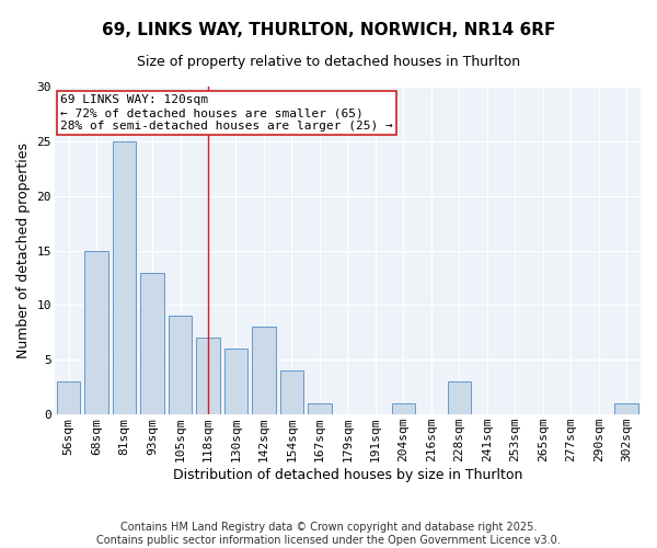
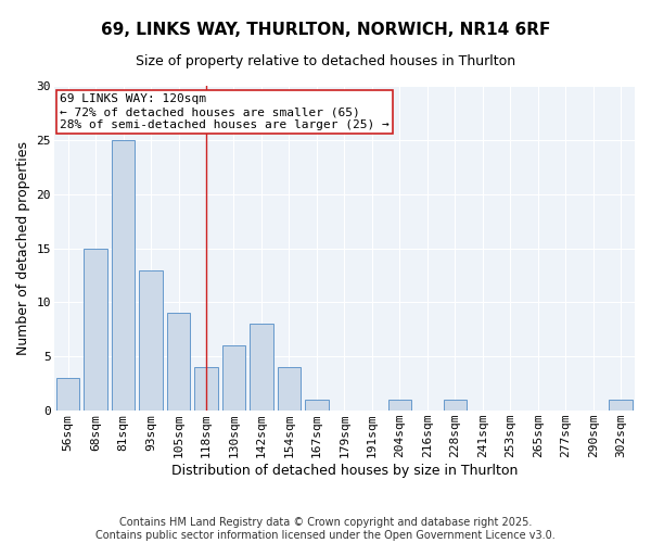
118sqm: 7 -> 4
228sqm: 3 -> 1
